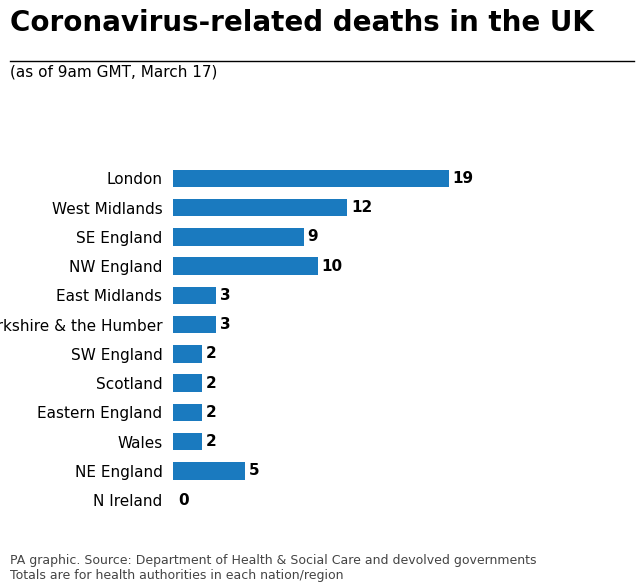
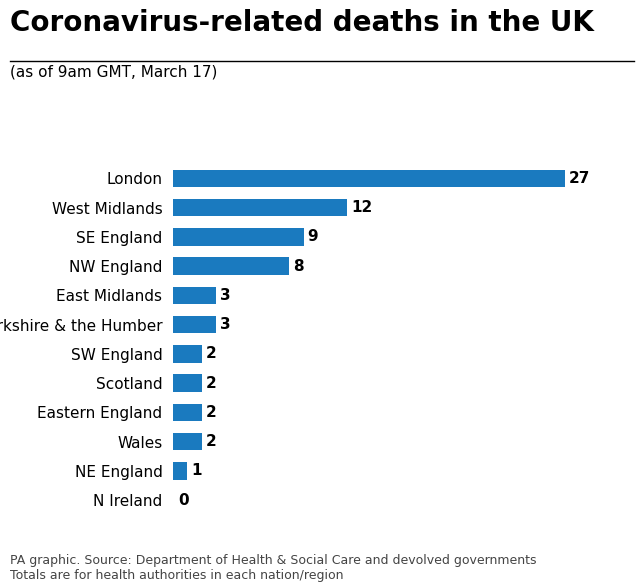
London: 19 -> 27
NW England: 10 -> 8
NE England: 5 -> 1
